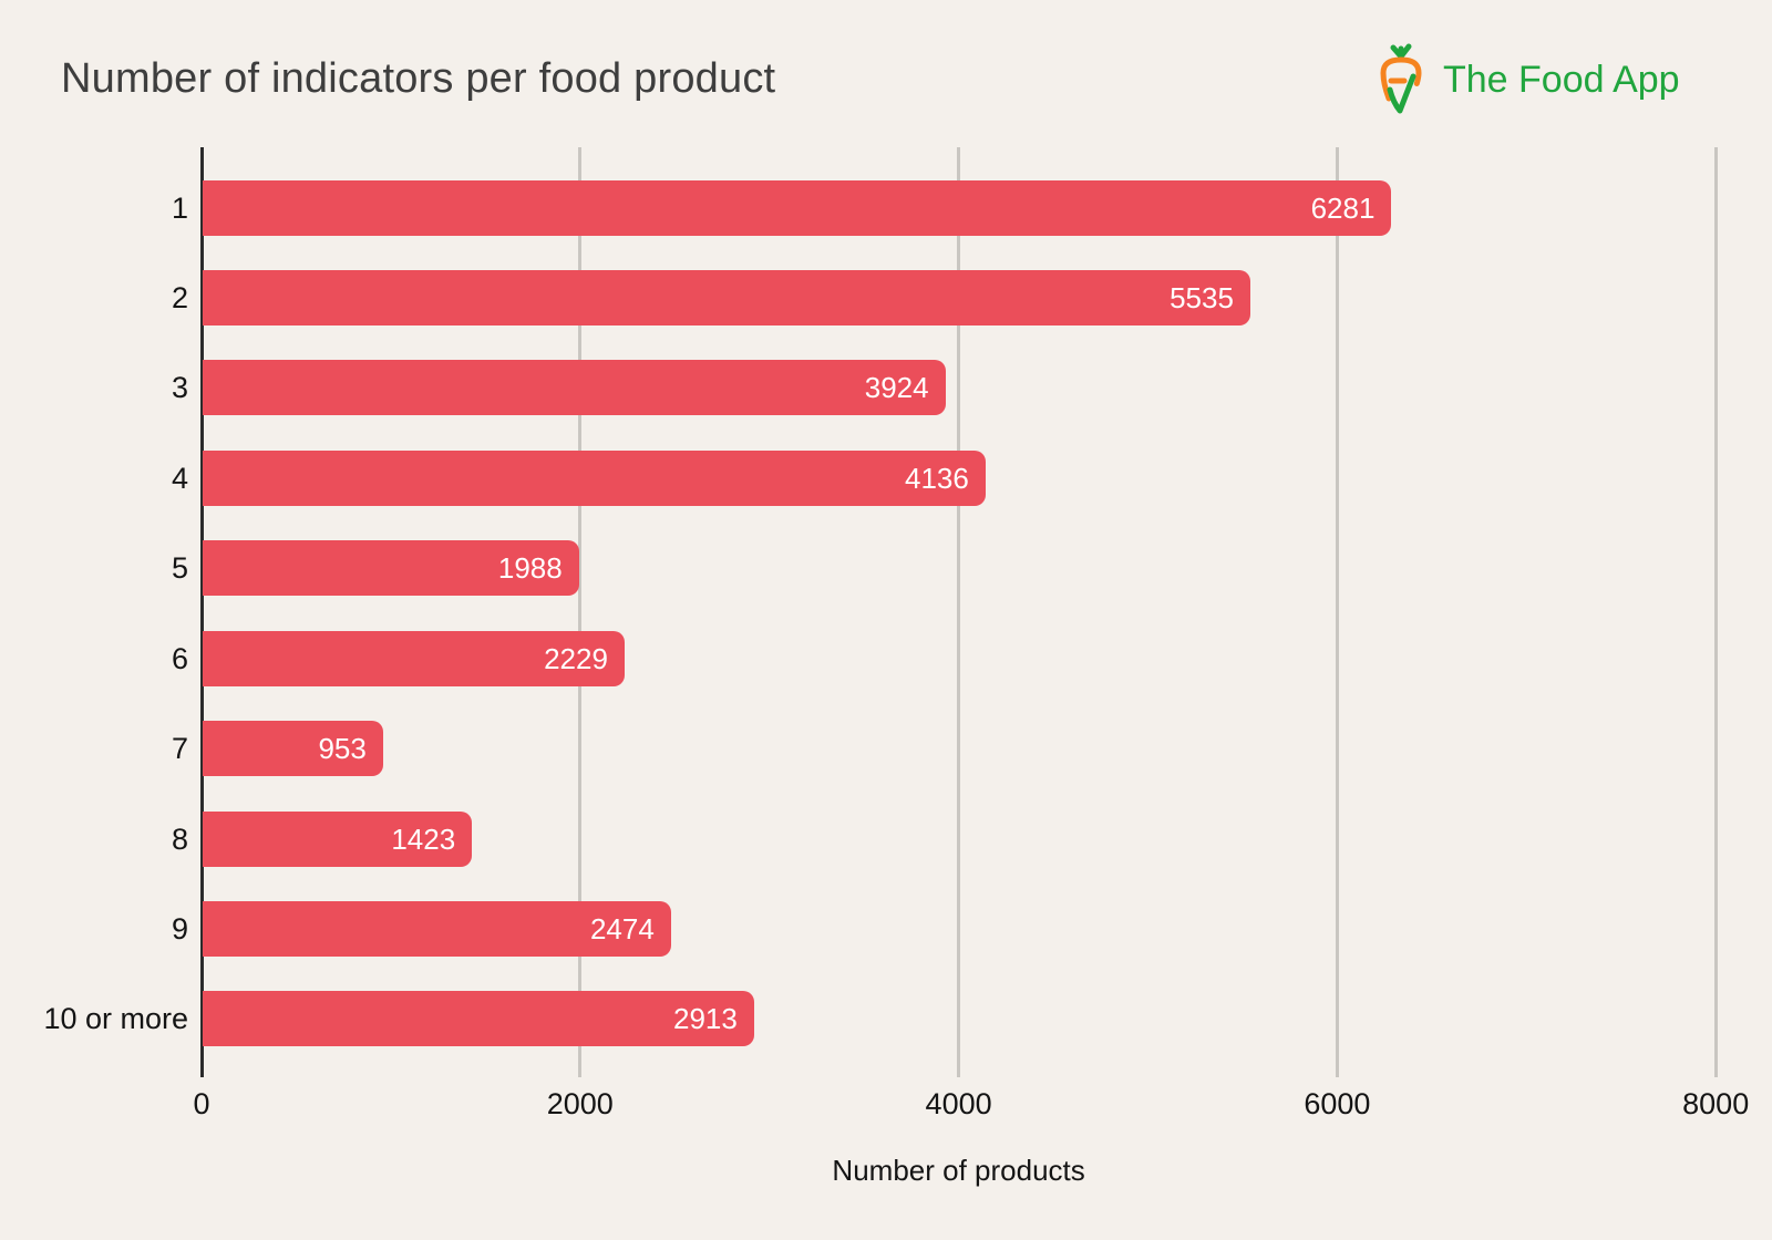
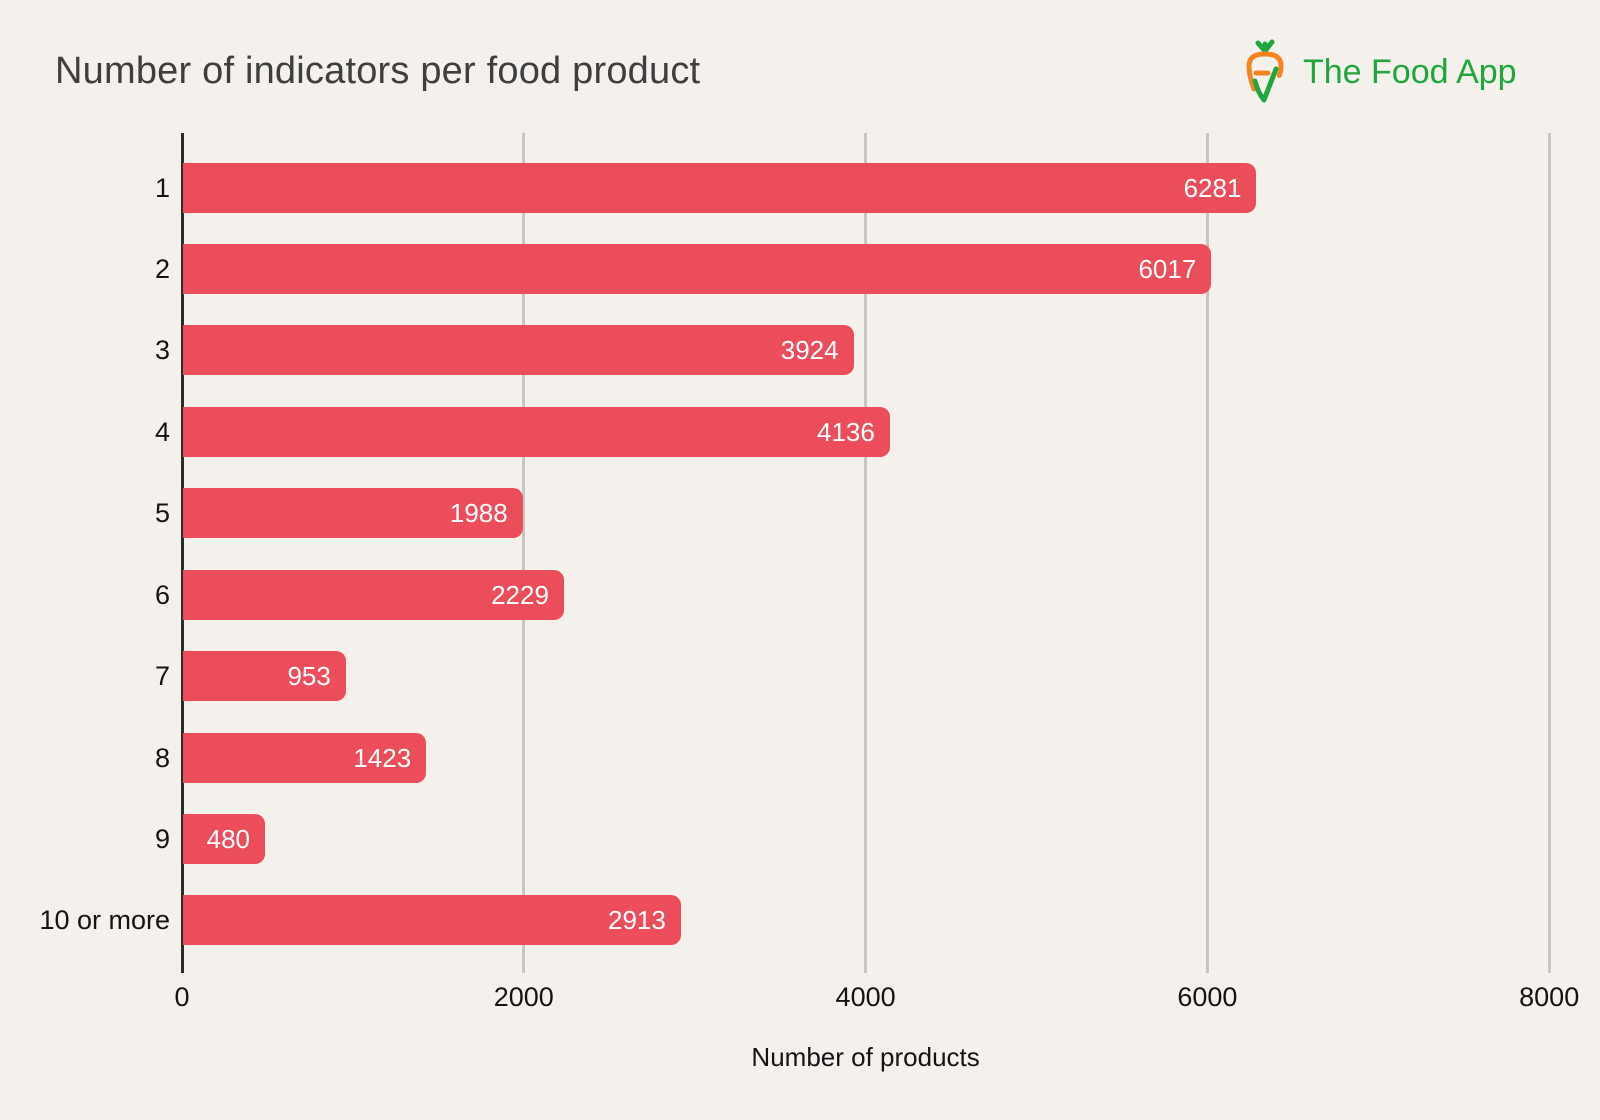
2: 5535 -> 6017
9: 2474 -> 480
